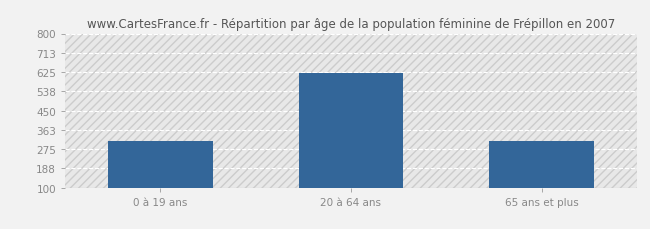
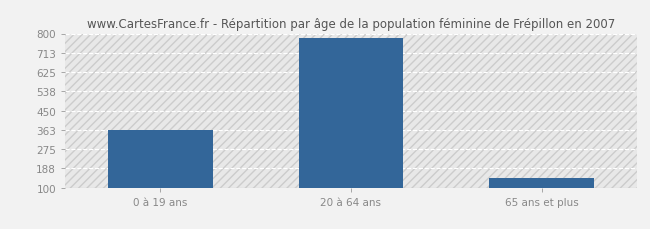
0 à 19 ans: 310 -> 363
20 à 64 ans: 620 -> 780
65 ans et plus: 310 -> 143
